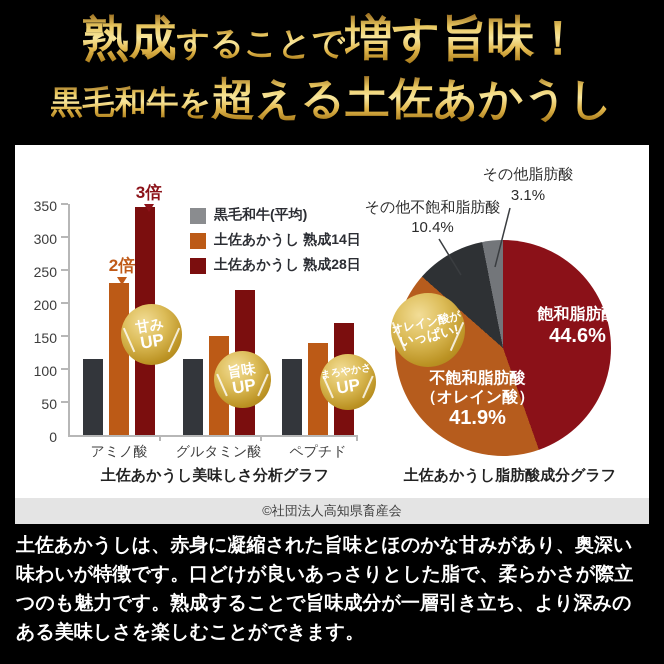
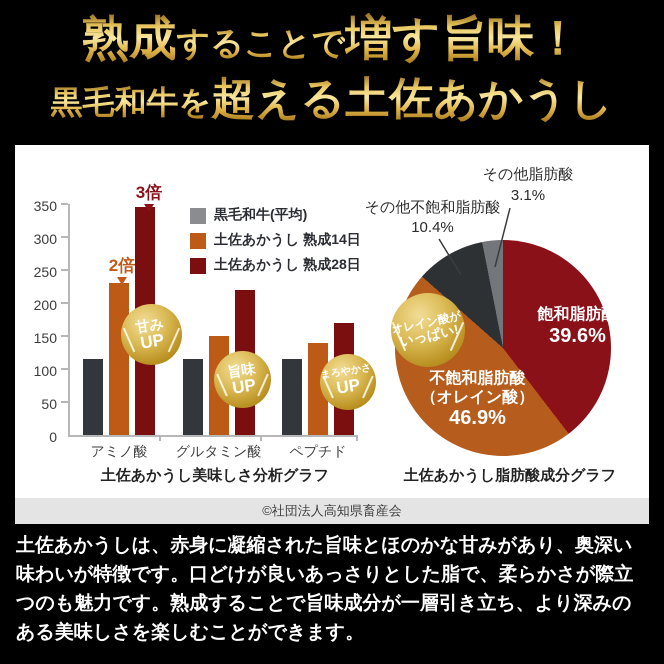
土佐あかうし脂肪酸成分グラフ/飽和脂肪酸: 44.6% -> 39.6%
土佐あかうし脂肪酸成分グラフ/不飽和脂肪酸（オレイン酸）: 41.9% -> 46.9%
